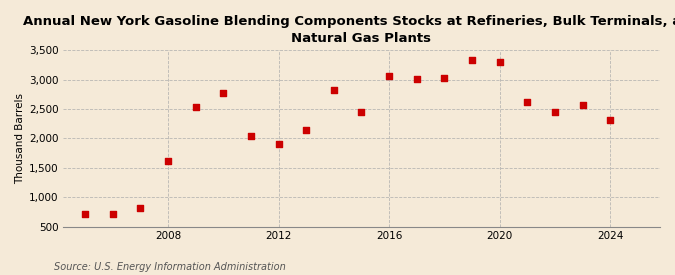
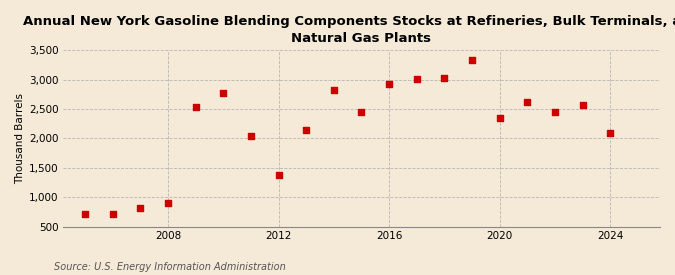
2008: 1,610 -> 900
2012: 1,900 -> 1,380
2016: 3,070 -> 2,920
2020: 3,300 -> 2,340
2024: 2,320 -> 2,100
